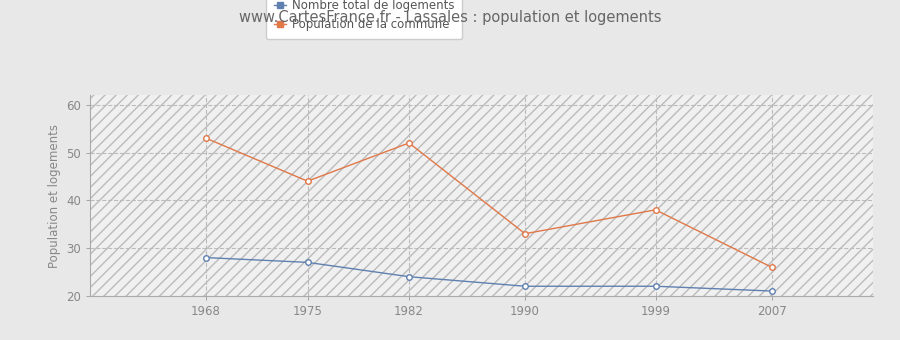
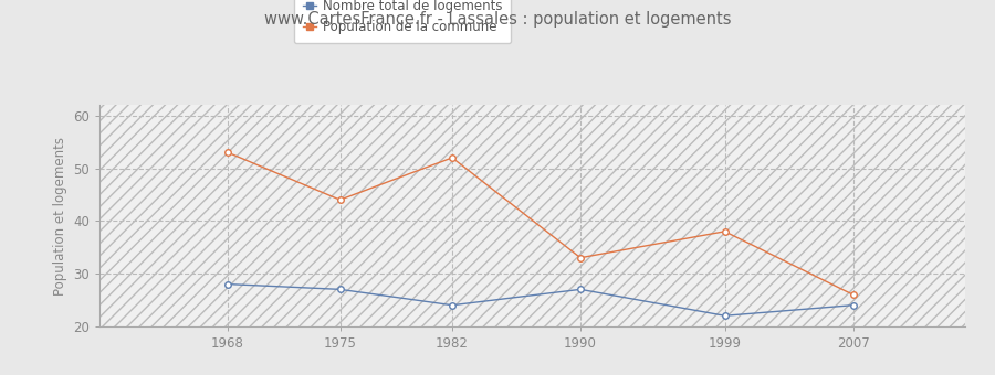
Nombre total de logements/1990: 22 -> 27
Nombre total de logements/2007: 21 -> 24
